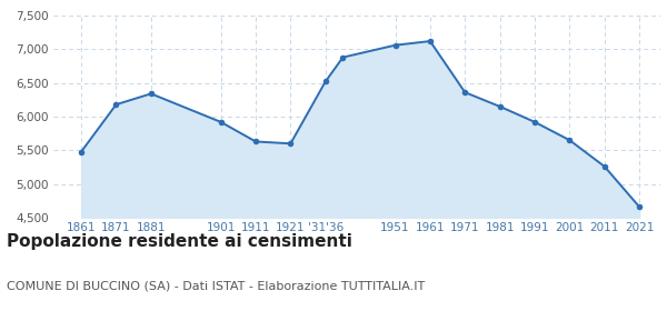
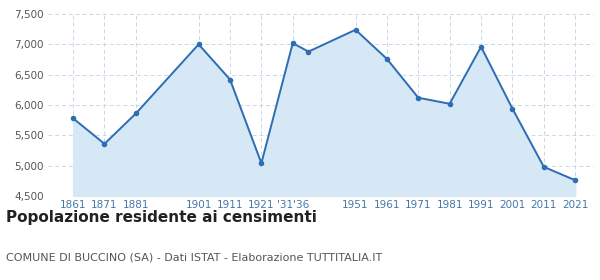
1861: 5,480 -> 5,780
1871: 6,180 -> 5,360
1881: 6,340 -> 5,860
1901: 5,920 -> 7,000
1911: 5,630 -> 6,420
1921: 5,600 -> 5,040
'31'36: 6,520 -> 7,020
1951: 7,060 -> 7,240
1961: 7,120 -> 6,760
1971: 6,360 -> 6,120
1981: 6,150 -> 6,020
1991: 5,920 -> 6,960
2001: 5,650 -> 5,940
2011: 5,260 -> 4,980
2021: 4,660 -> 4,760
